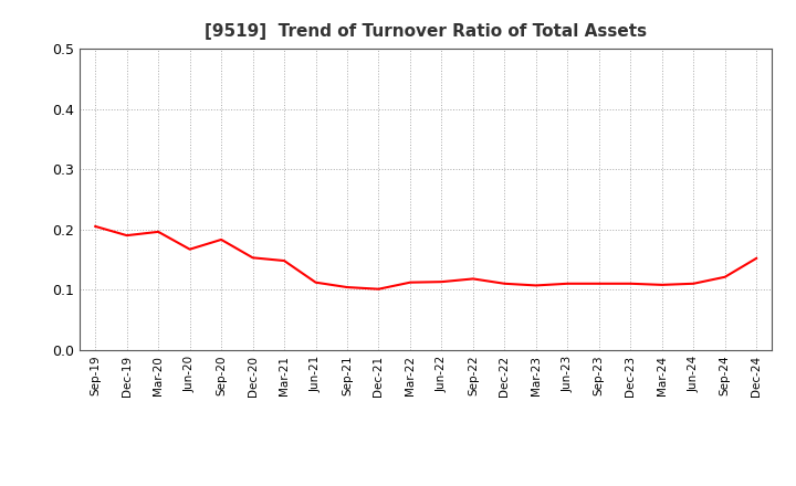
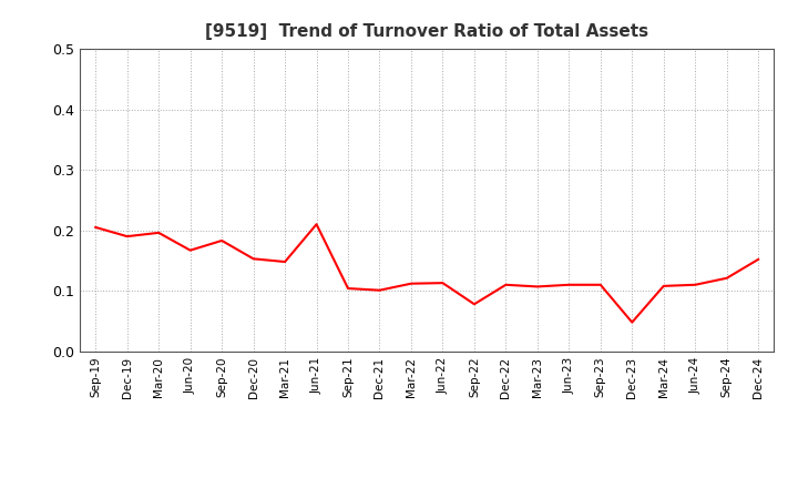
Jun-21: 0.112 -> 0.210
Sep-22: 0.118 -> 0.078
Dec-23: 0.110 -> 0.048
